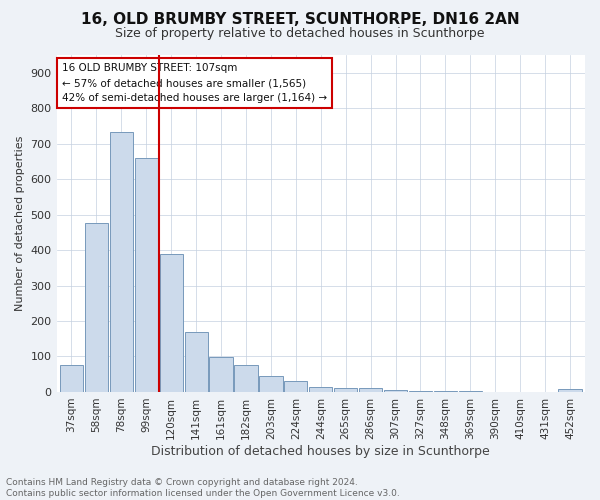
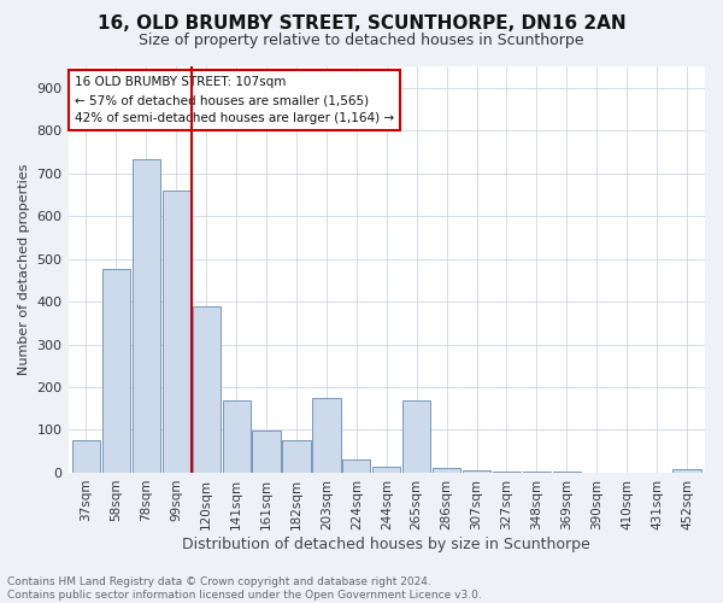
203sqm: 45 -> 175
265sqm: 12 -> 170
